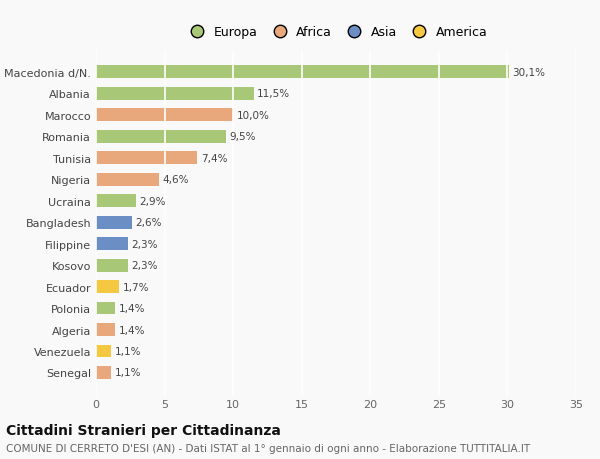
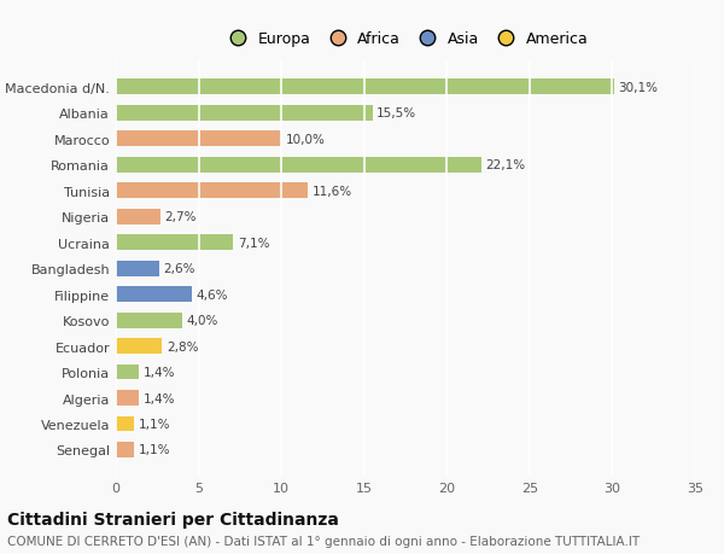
Albania: 11,5% -> 15,5%
Romania: 9,5% -> 22,1%
Tunisia: 7,4% -> 11,6%
Nigeria: 4,6% -> 2,7%
Ucraina: 2,9% -> 7,1%
Filippine: 2,3% -> 4,6%
Kosovo: 2,3% -> 4,0%
Ecuador: 1,7% -> 2,8%
